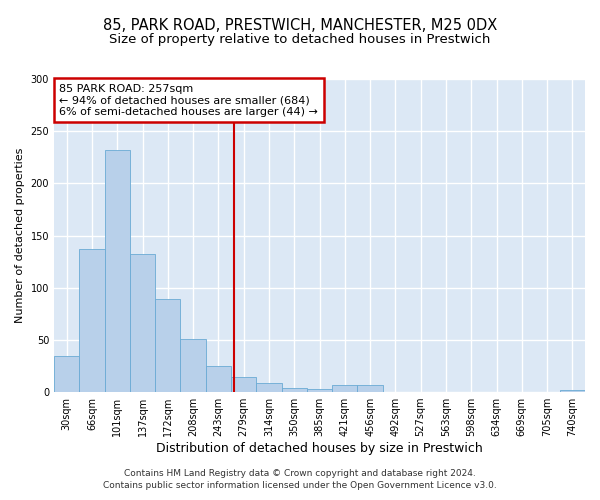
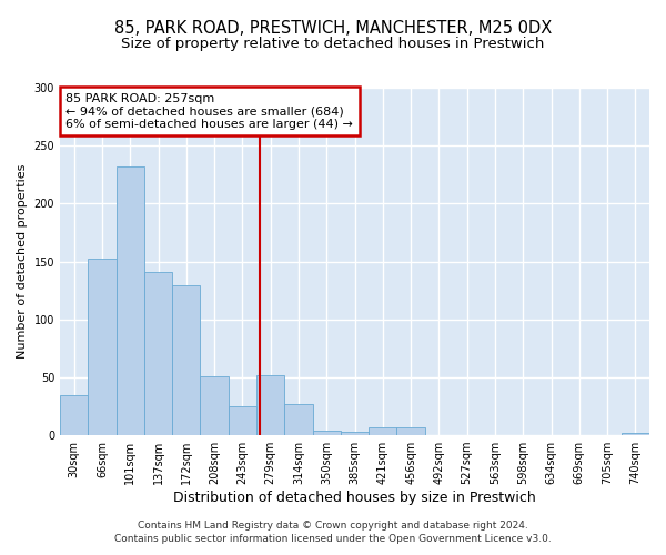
66sqm: 137 -> 152
137sqm: 132 -> 141
172sqm: 89 -> 129
279sqm: 14 -> 52
314sqm: 9 -> 27
